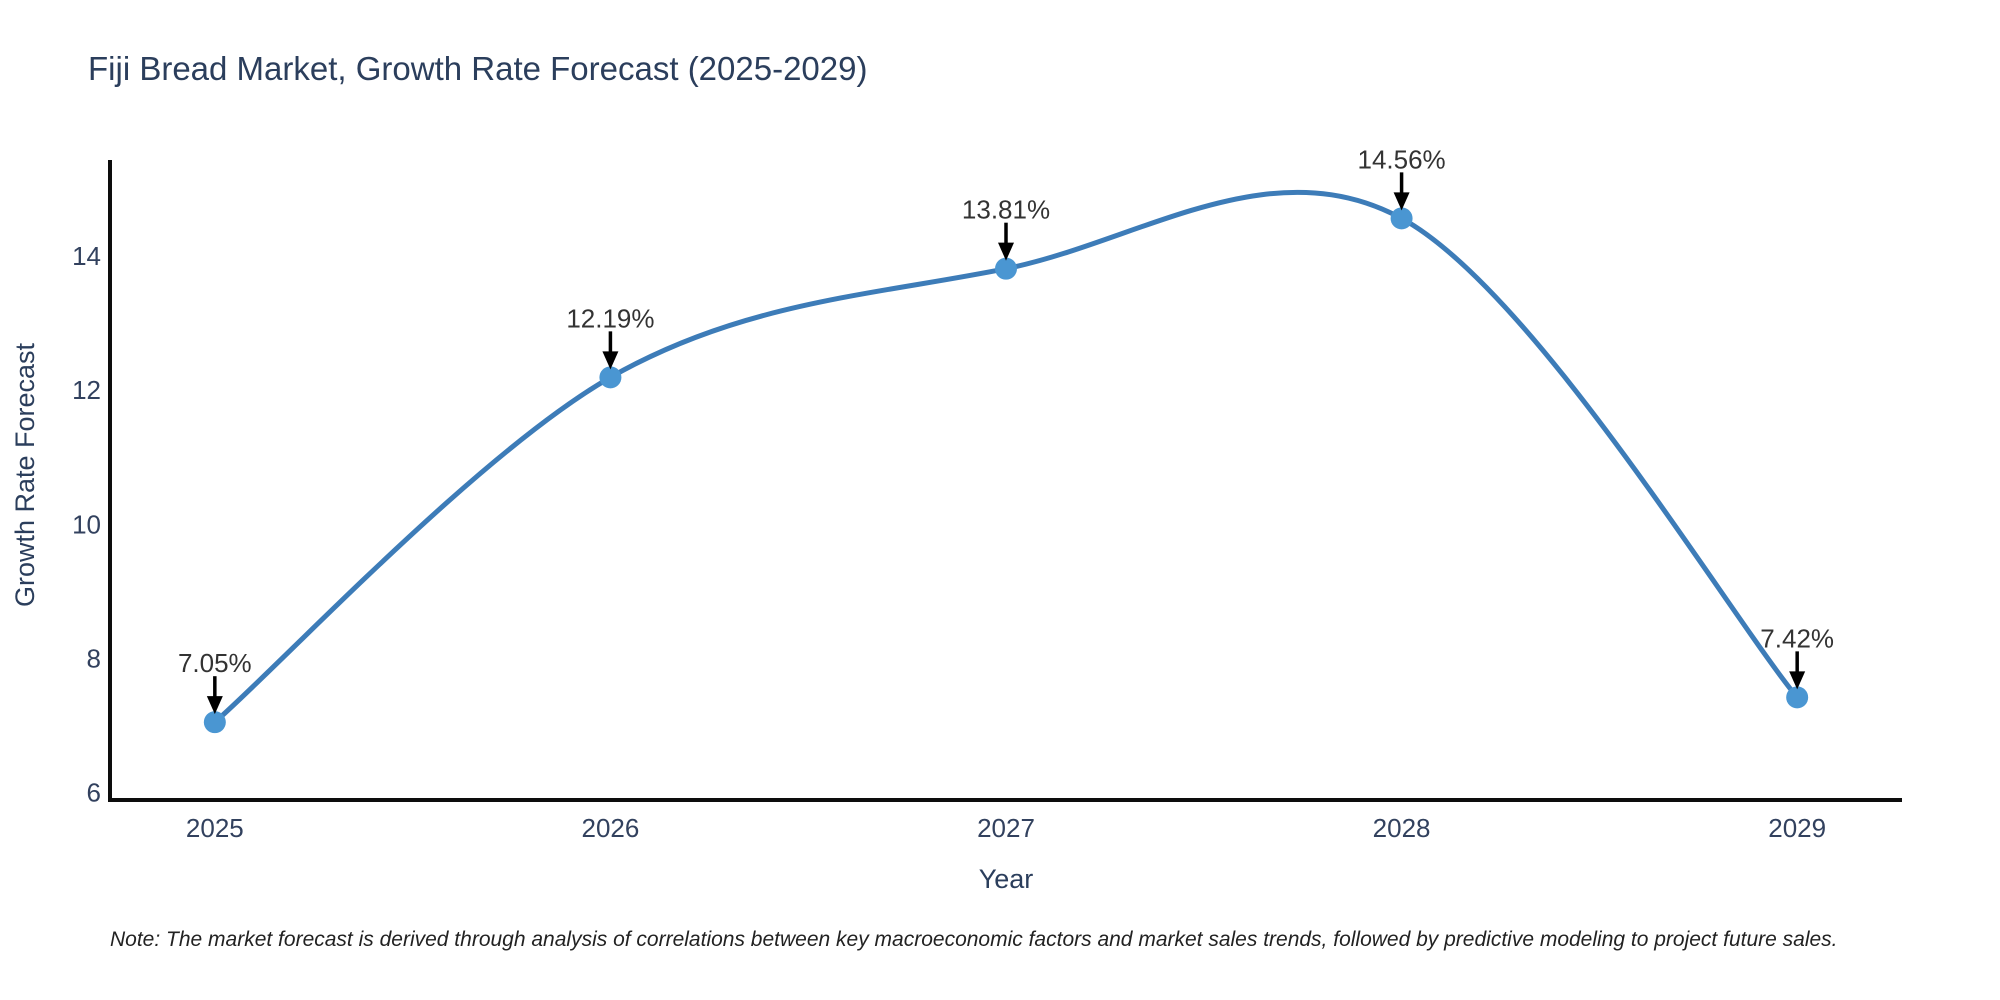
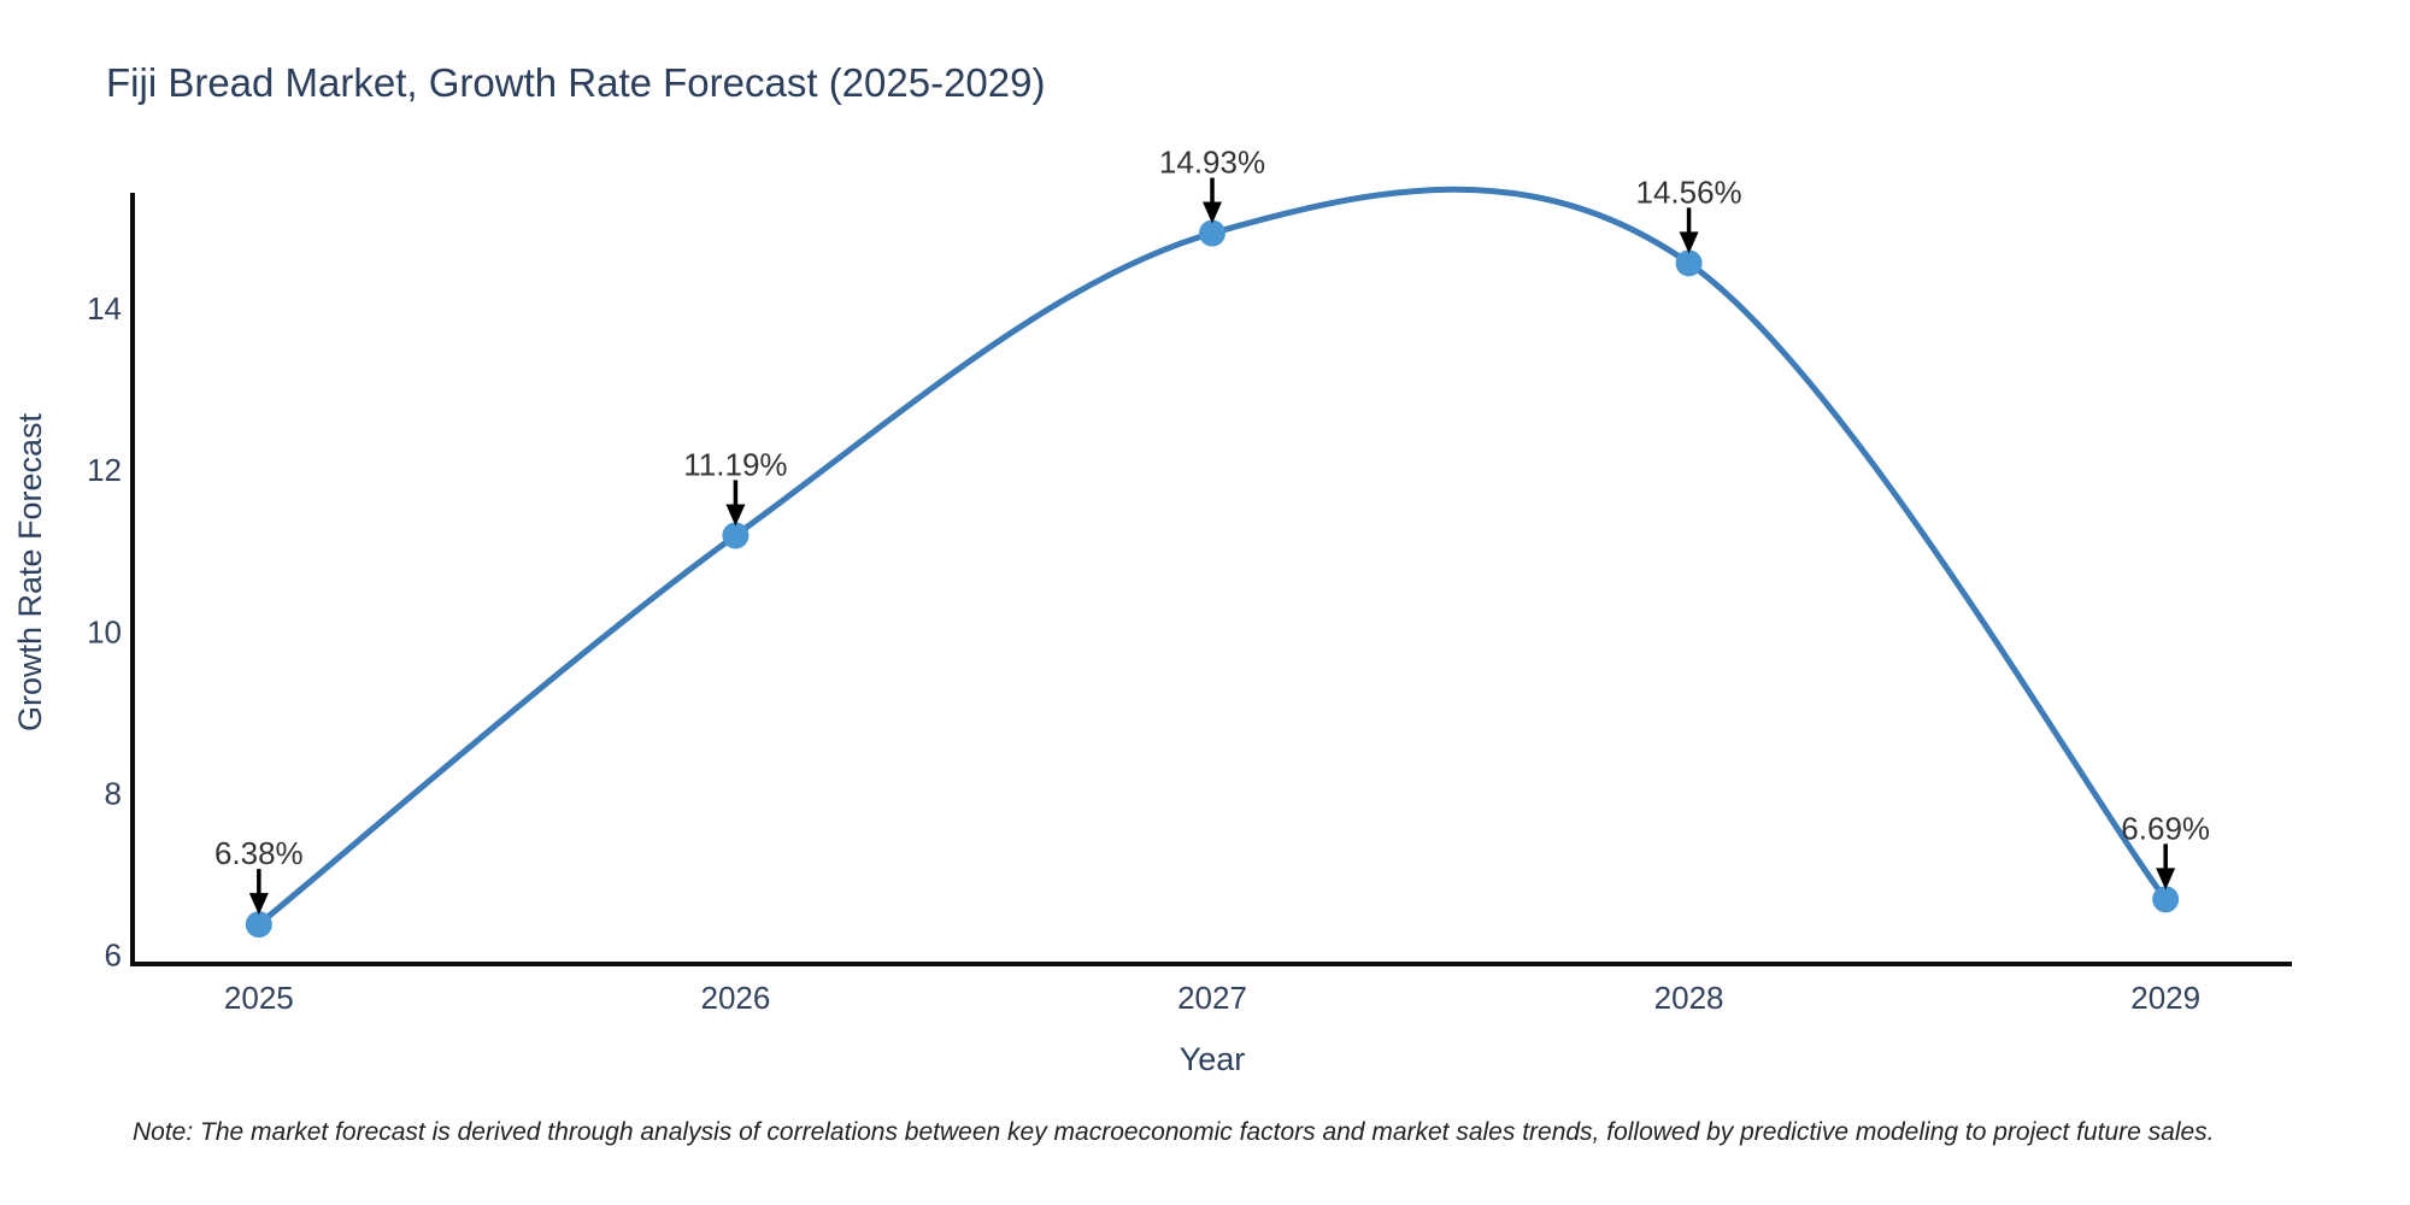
2025: 7.05% -> 6.38%
2026: 12.19% -> 11.19%
2027: 13.81% -> 14.93%
2029: 7.42% -> 6.69%
